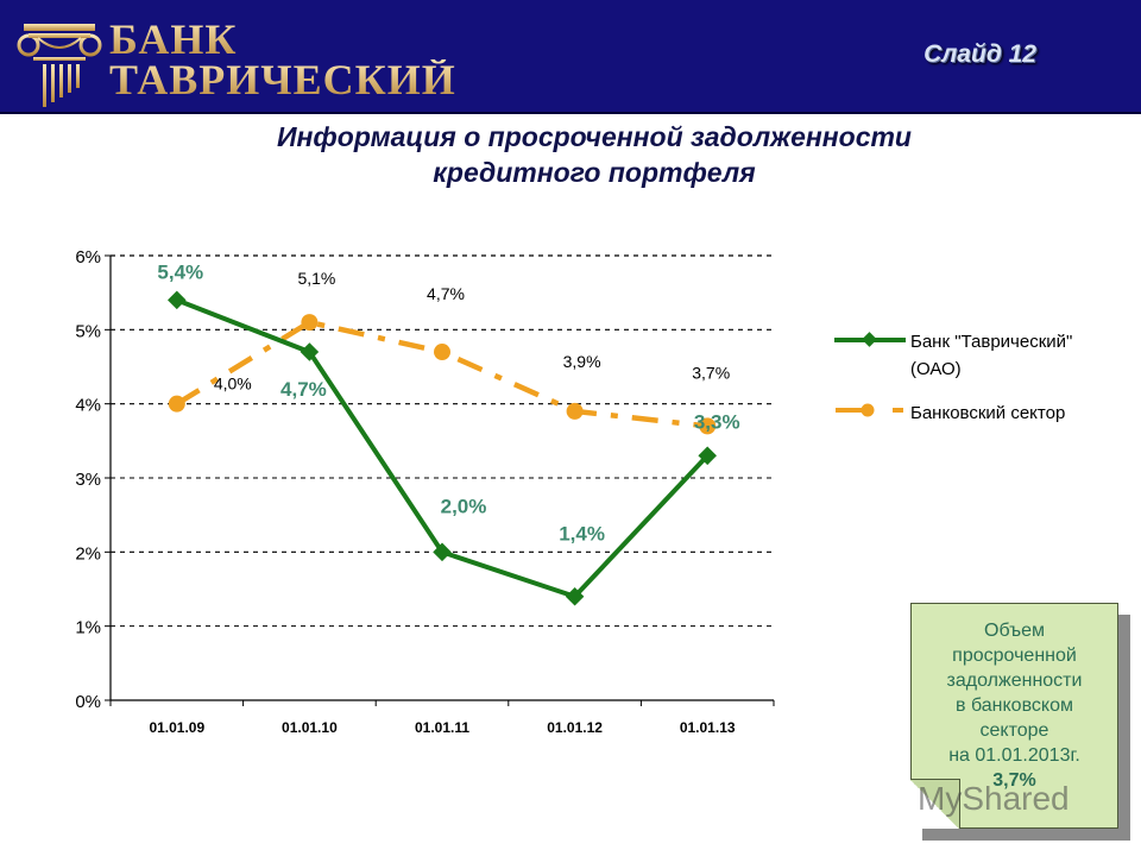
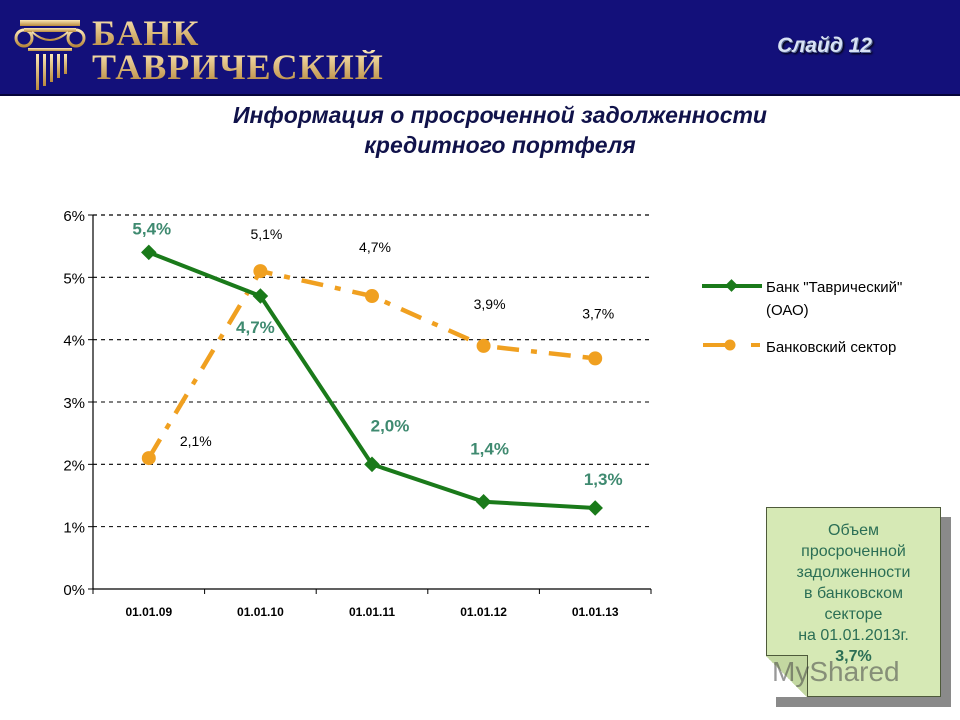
Банковский сектор/01.01.09: 4,0% -> 2,1%
Банк "Таврический" (ОАО)/01.01.13: 3,3% -> 1,3%
